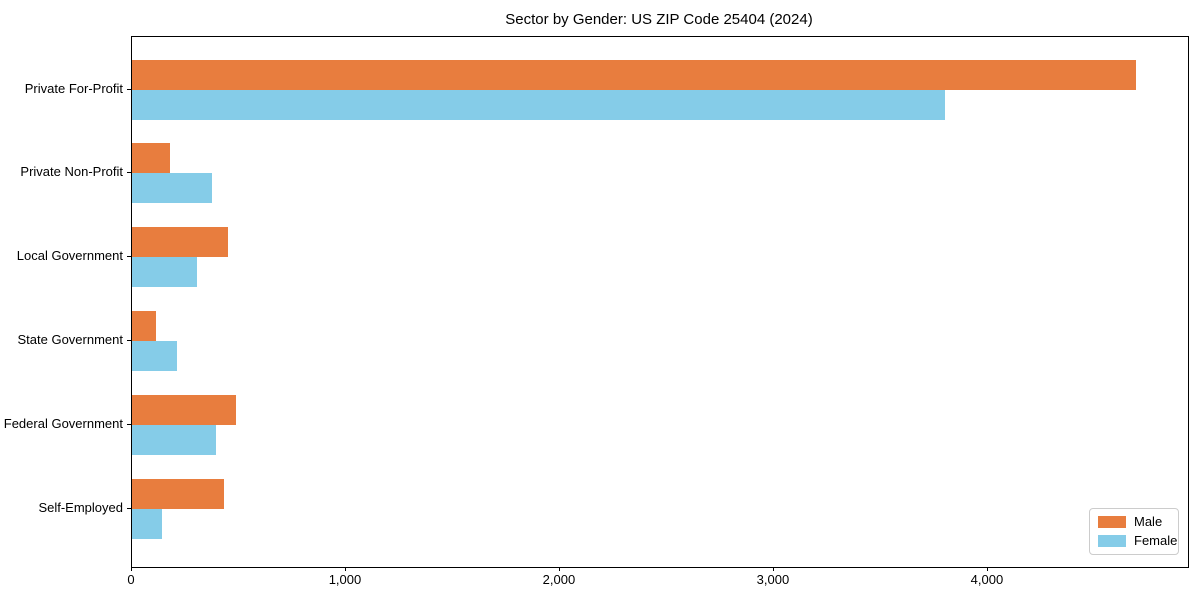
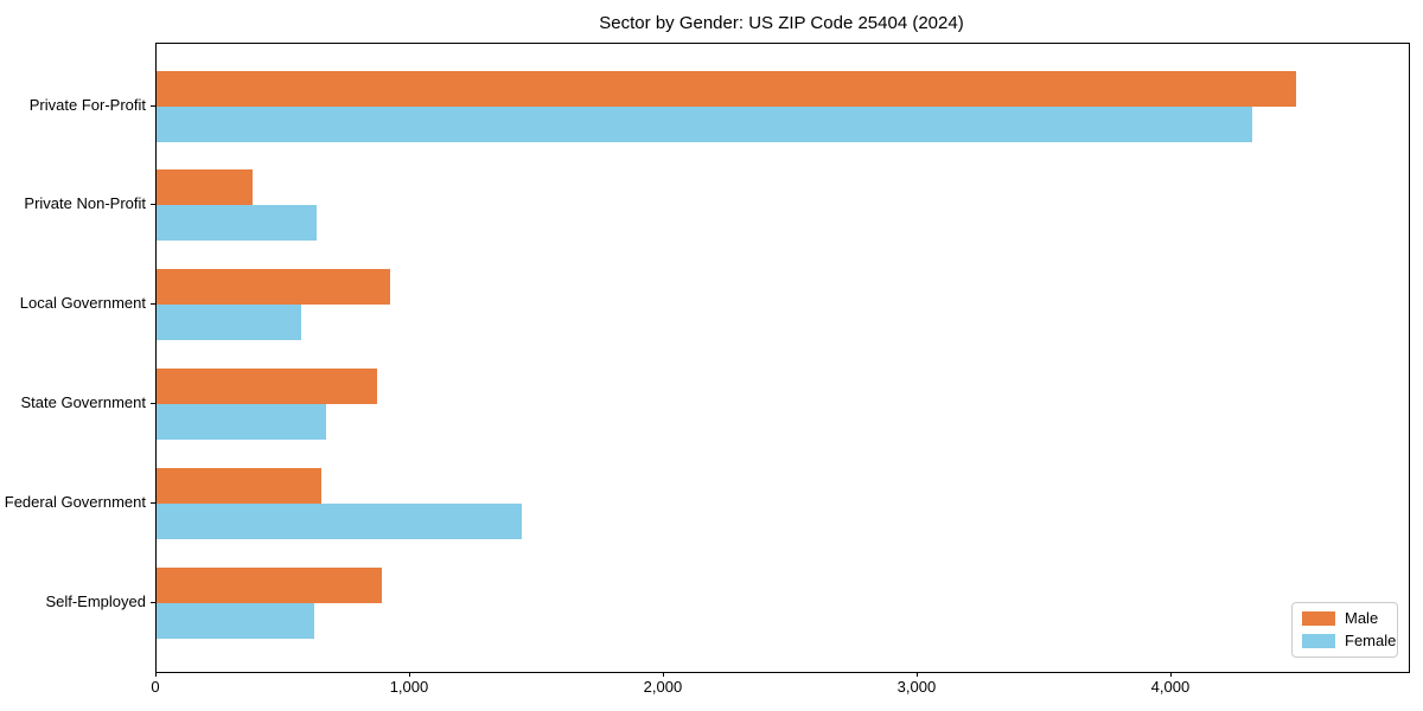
Male/Private For-Profit: 4690 -> 4490
Female/Private For-Profit: 3800 -> 4320
Male/Private Non-Profit: 180 -> 380
Female/Private Non-Profit: 370 -> 630
Male/Local Government: 450 -> 920
Female/Local Government: 300 -> 570
Male/State Government: 110 -> 870
Female/State Government: 210 -> 670
Male/Federal Government: 490 -> 650
Female/Federal Government: 390 -> 1440
Male/Self-Employed: 430 -> 890
Female/Self-Employed: 140 -> 620
